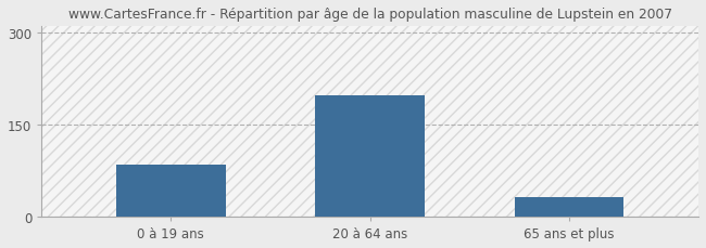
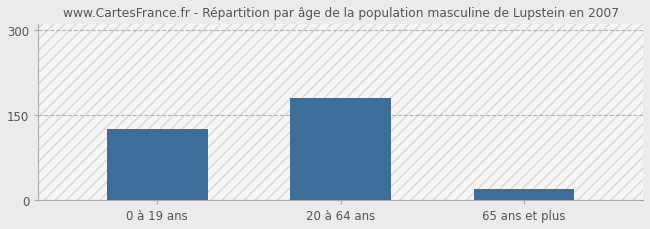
0 à 19 ans: 84 -> 125
20 à 64 ans: 198 -> 180
65 ans et plus: 32 -> 20
